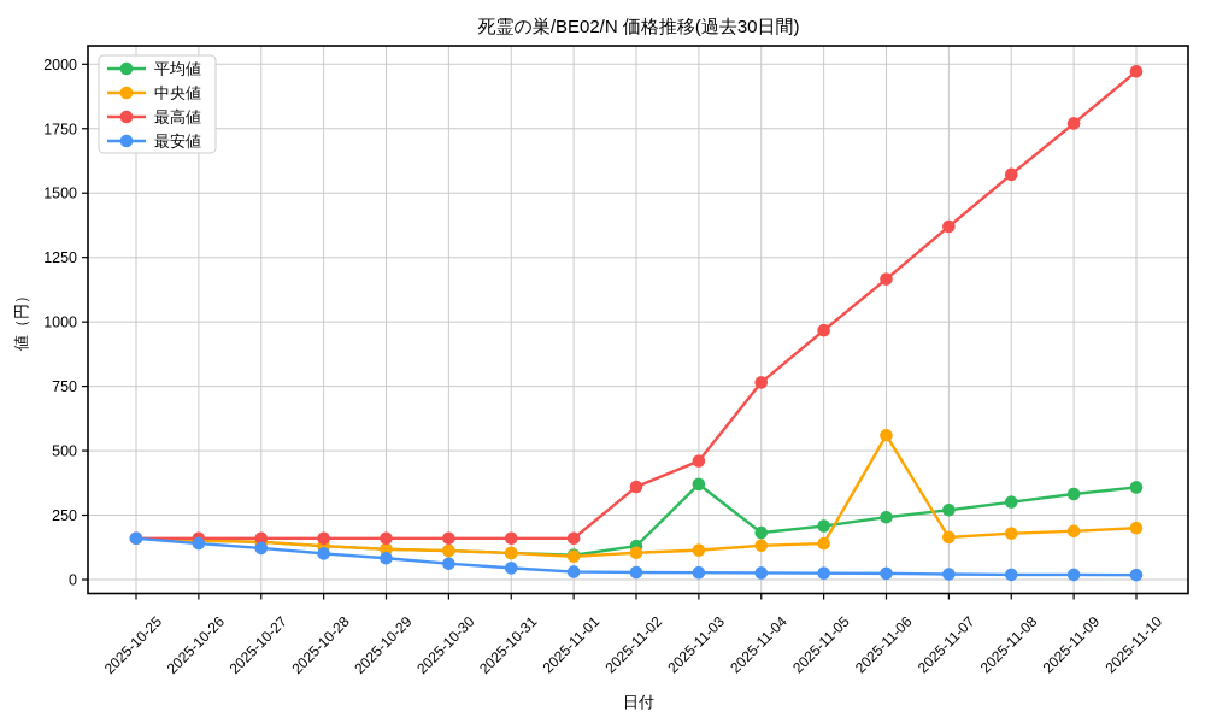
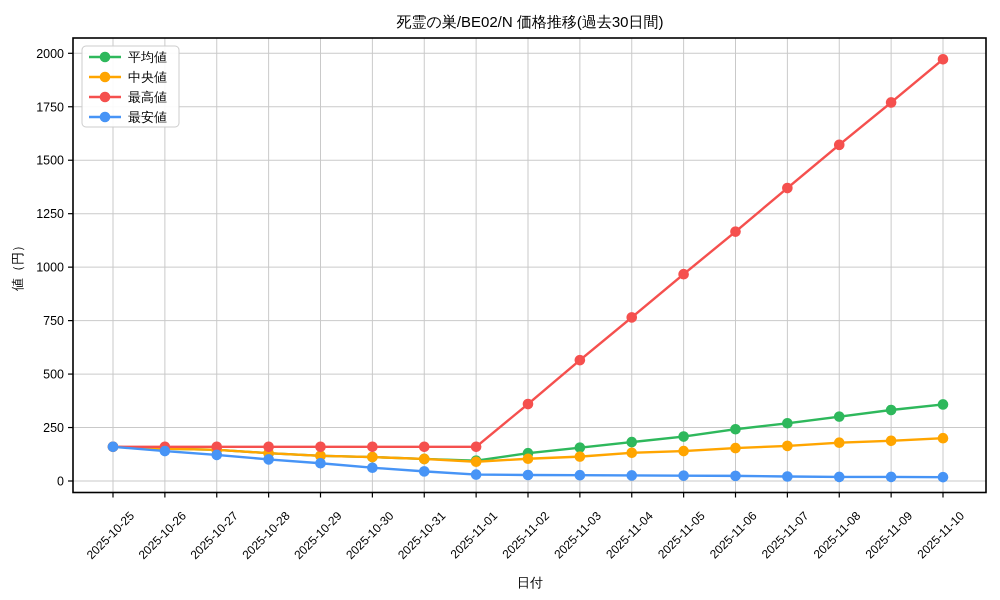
平均値/2025-11-03: 370 -> 160
最高値/2025-11-03: 460 -> 560
中央値/2025-11-06: 560 -> 150
